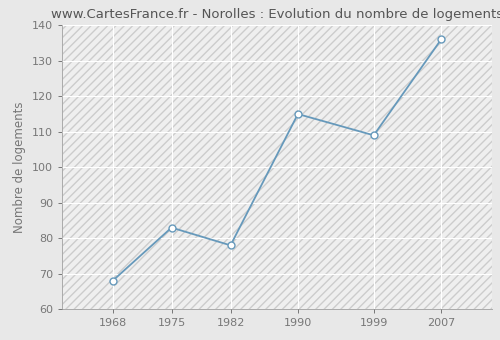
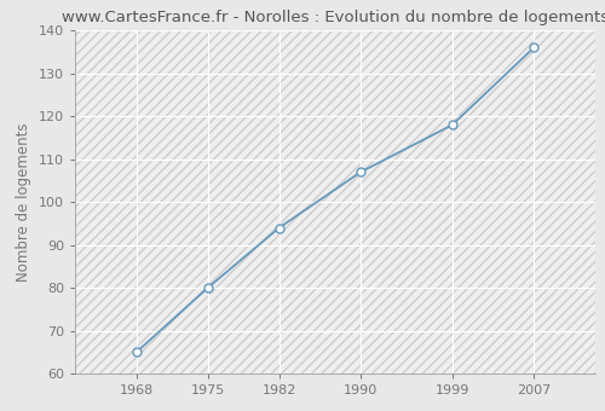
1968: 68 -> 65
1975: 83 -> 80
1982: 78 -> 94
1990: 115 -> 107
1999: 109 -> 118
